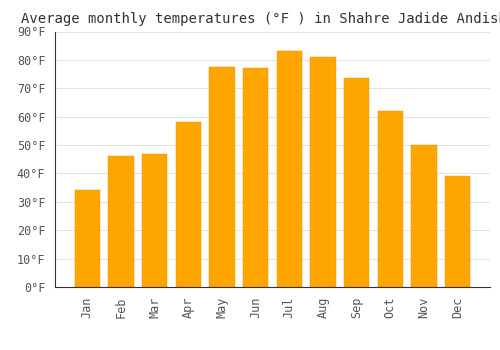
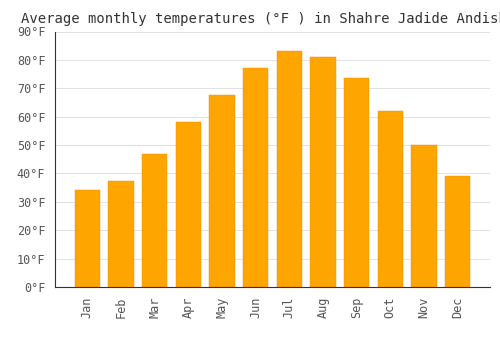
Feb: 46.0°F -> 37.5°F
May: 77.5°F -> 67.5°F
